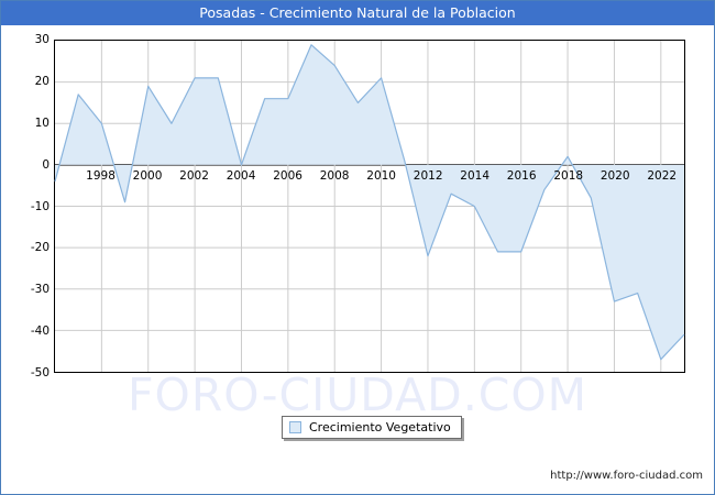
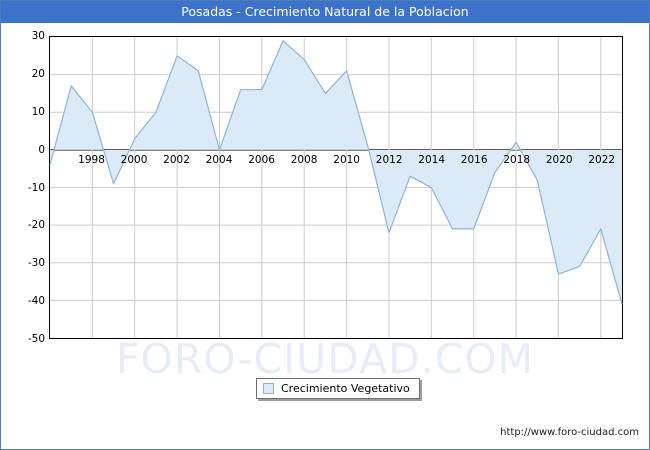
2000: 19 -> 3
2002: 21 -> 25
2022: -47 -> -21
